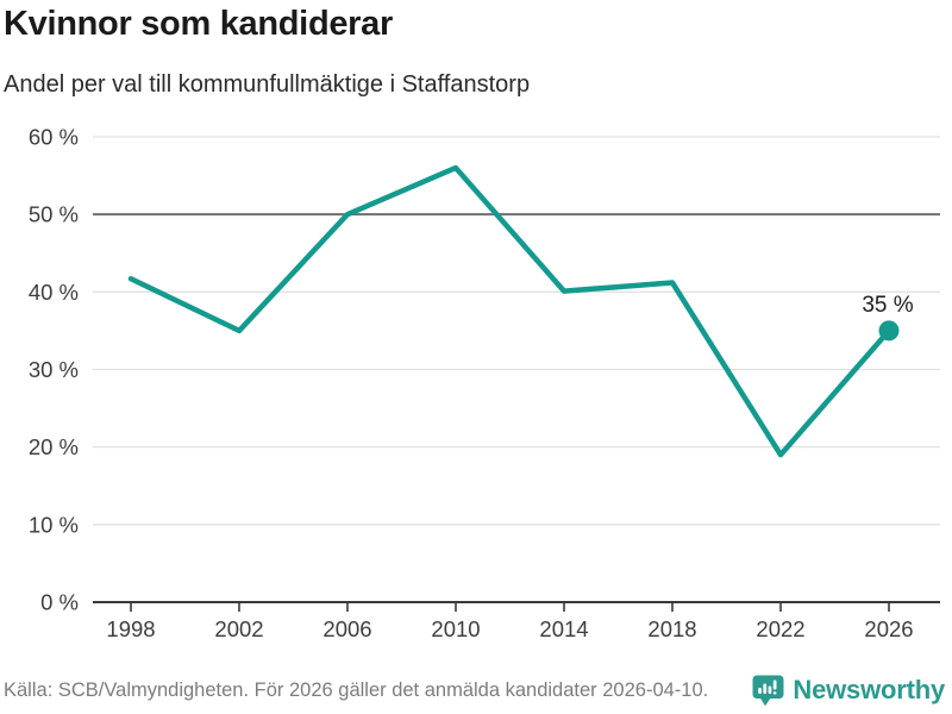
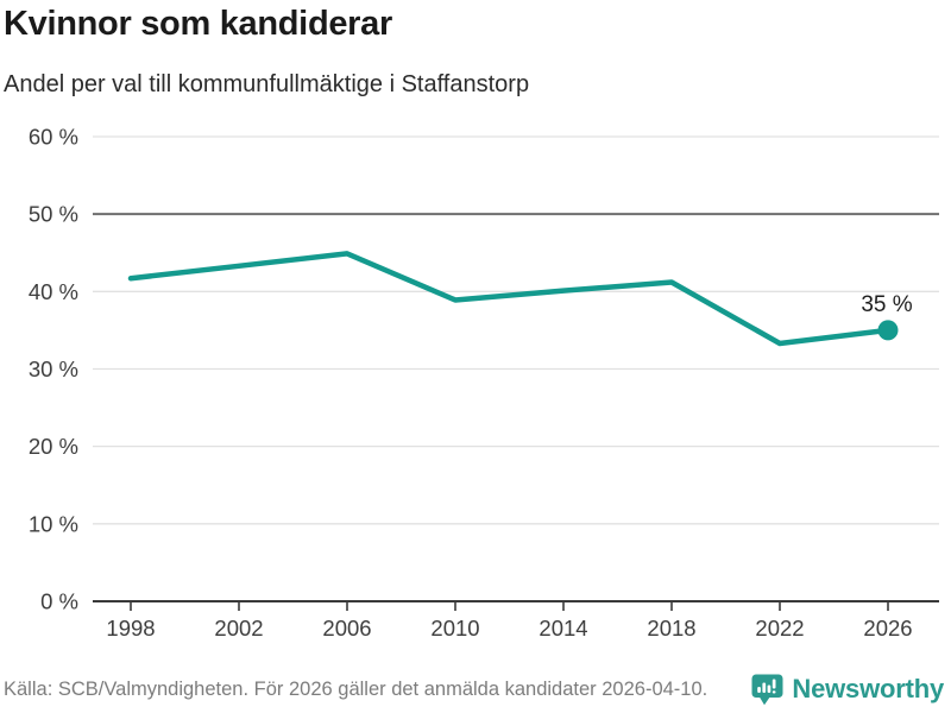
2002: 35% -> 43%
2006: 50% -> 45%
2010: 56% -> 39%
2022: 19% -> 33%
